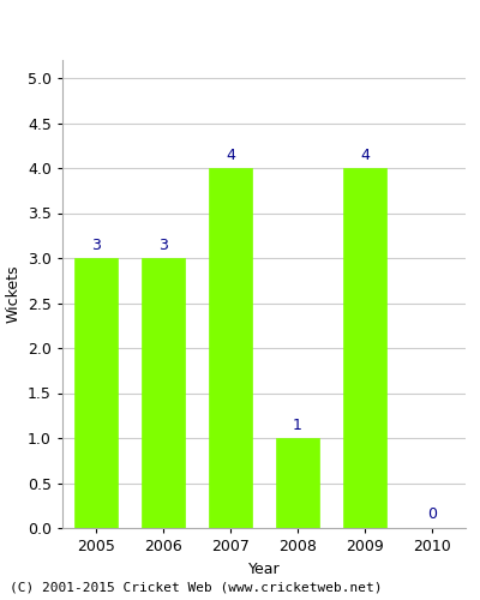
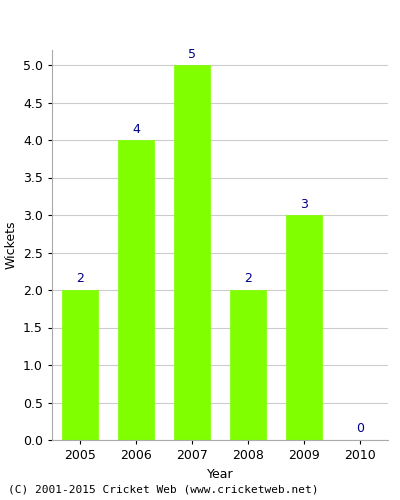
2005: 3 -> 2
2006: 3 -> 4
2007: 4 -> 5
2008: 1 -> 2
2009: 4 -> 3
